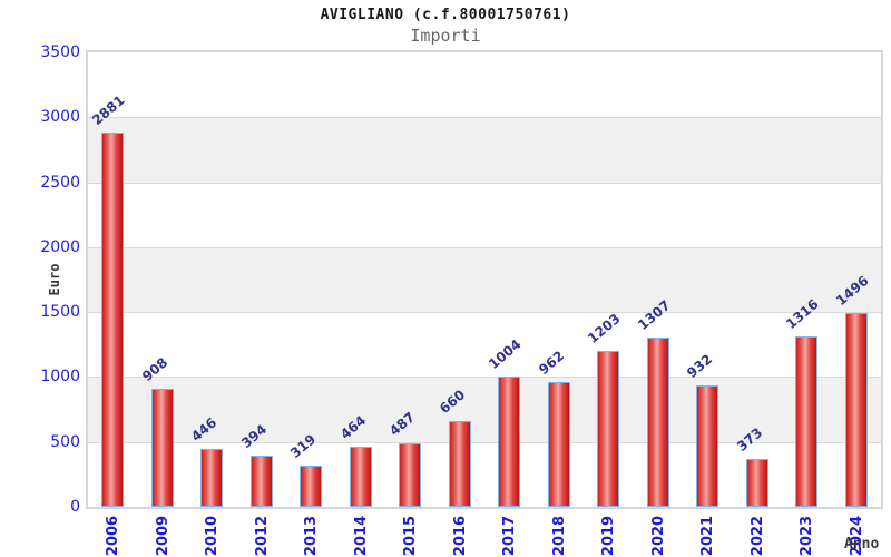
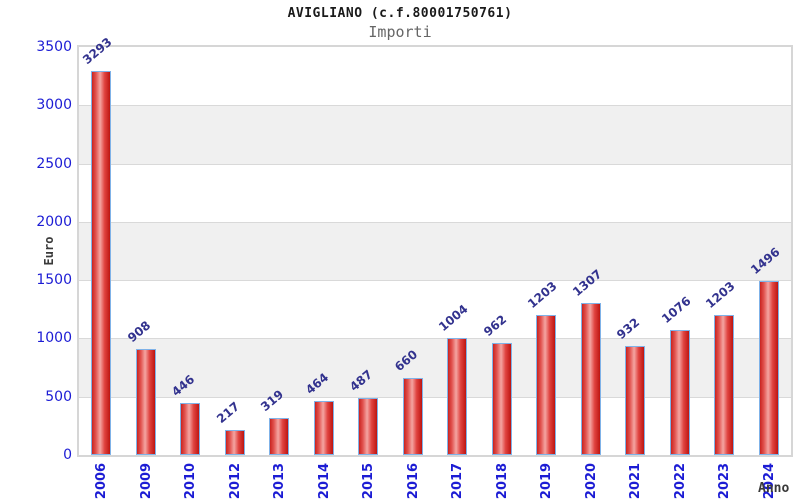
2006: 2881 -> 3293
2012: 394 -> 217
2022: 373 -> 1076
2023: 1316 -> 1203
